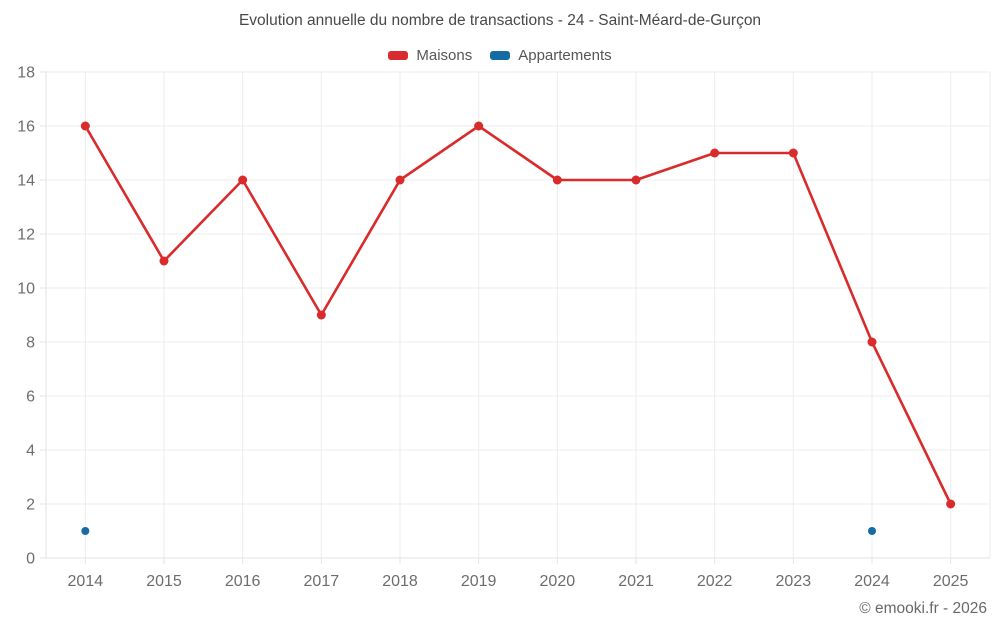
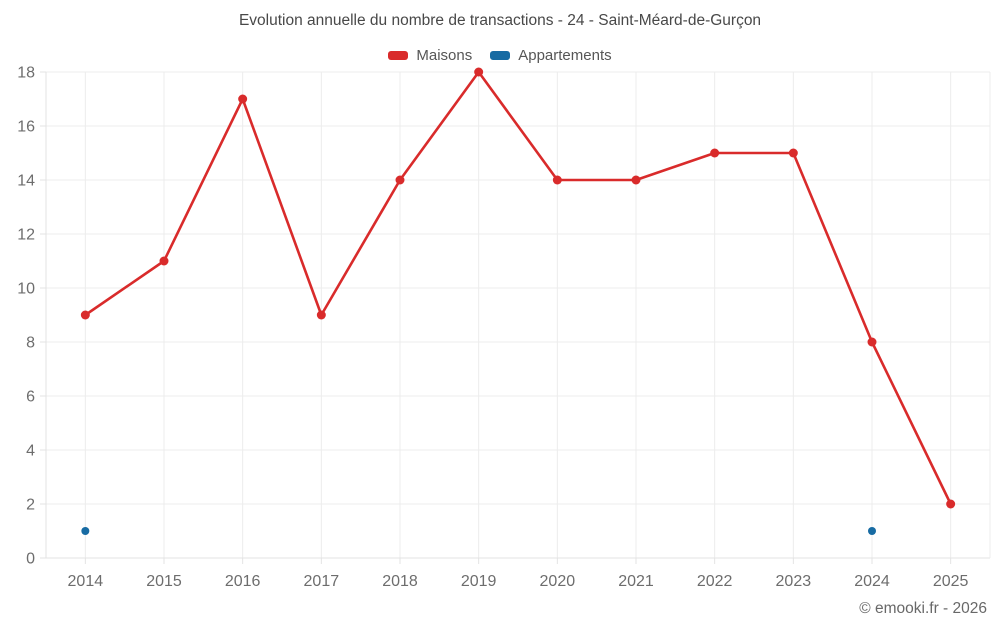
Maisons/2014: 16 -> 9
Maisons/2016: 14 -> 17
Maisons/2019: 16 -> 18
